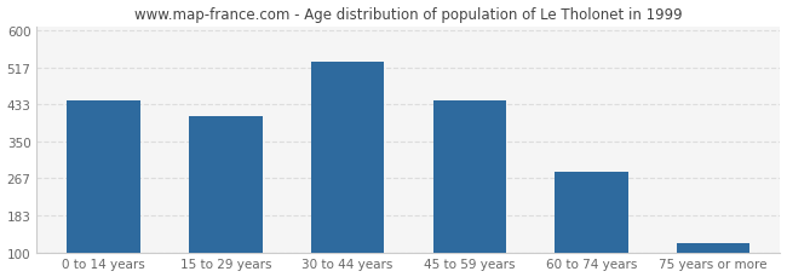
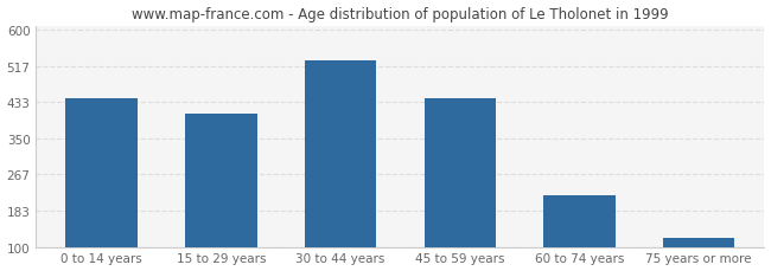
60 to 74 years: 282 -> 220
